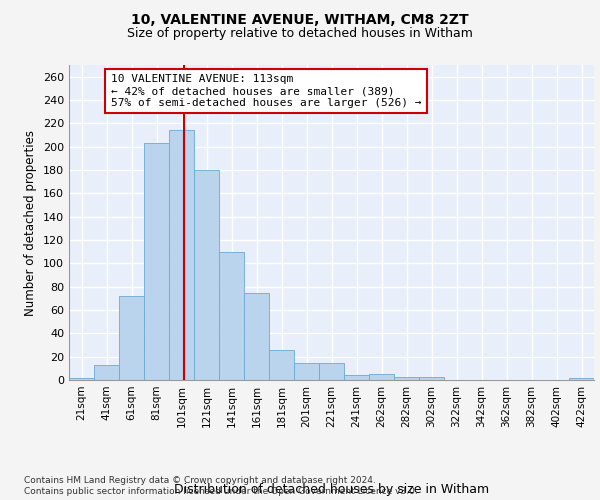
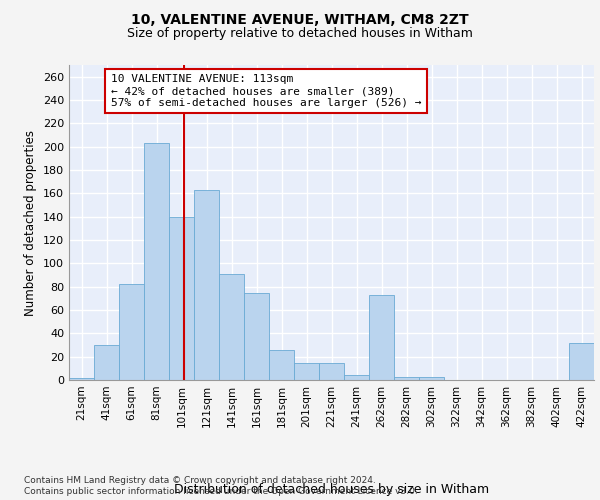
41sqm: 13 -> 30
61sqm: 72 -> 82
101sqm: 214 -> 140
121sqm: 180 -> 163
141sqm: 110 -> 91
262sqm: 5 -> 73
422sqm: 2 -> 32
